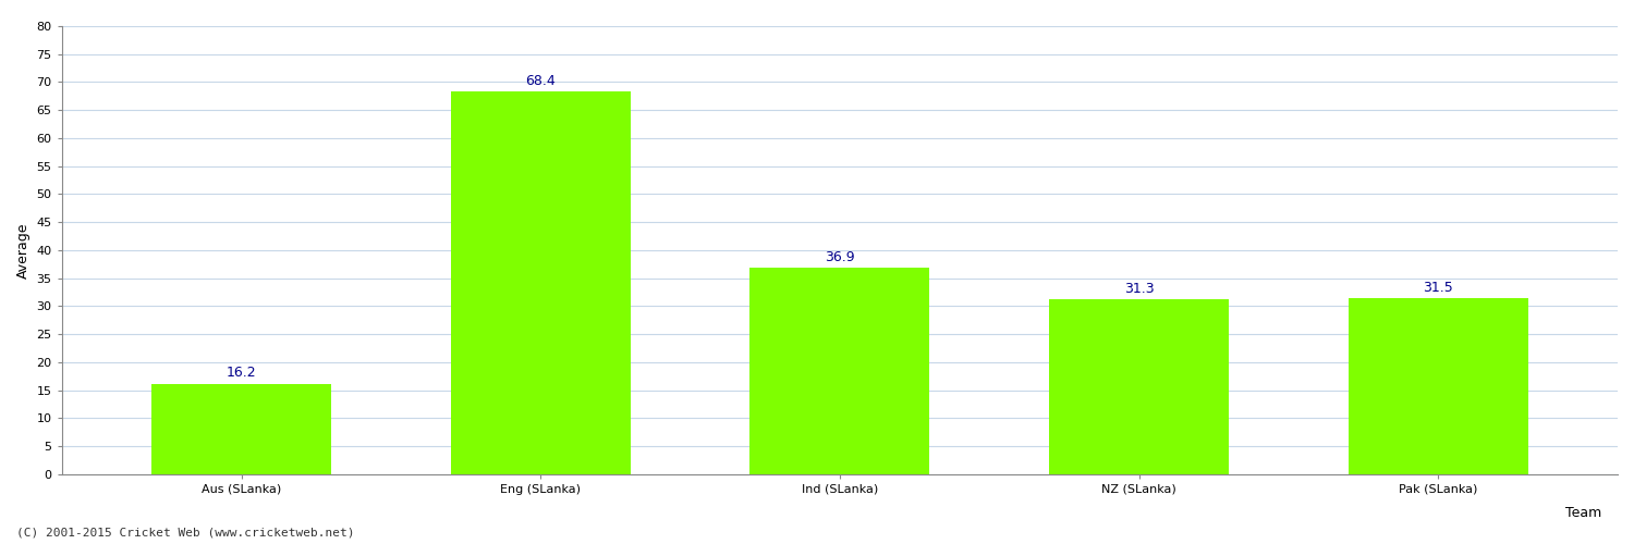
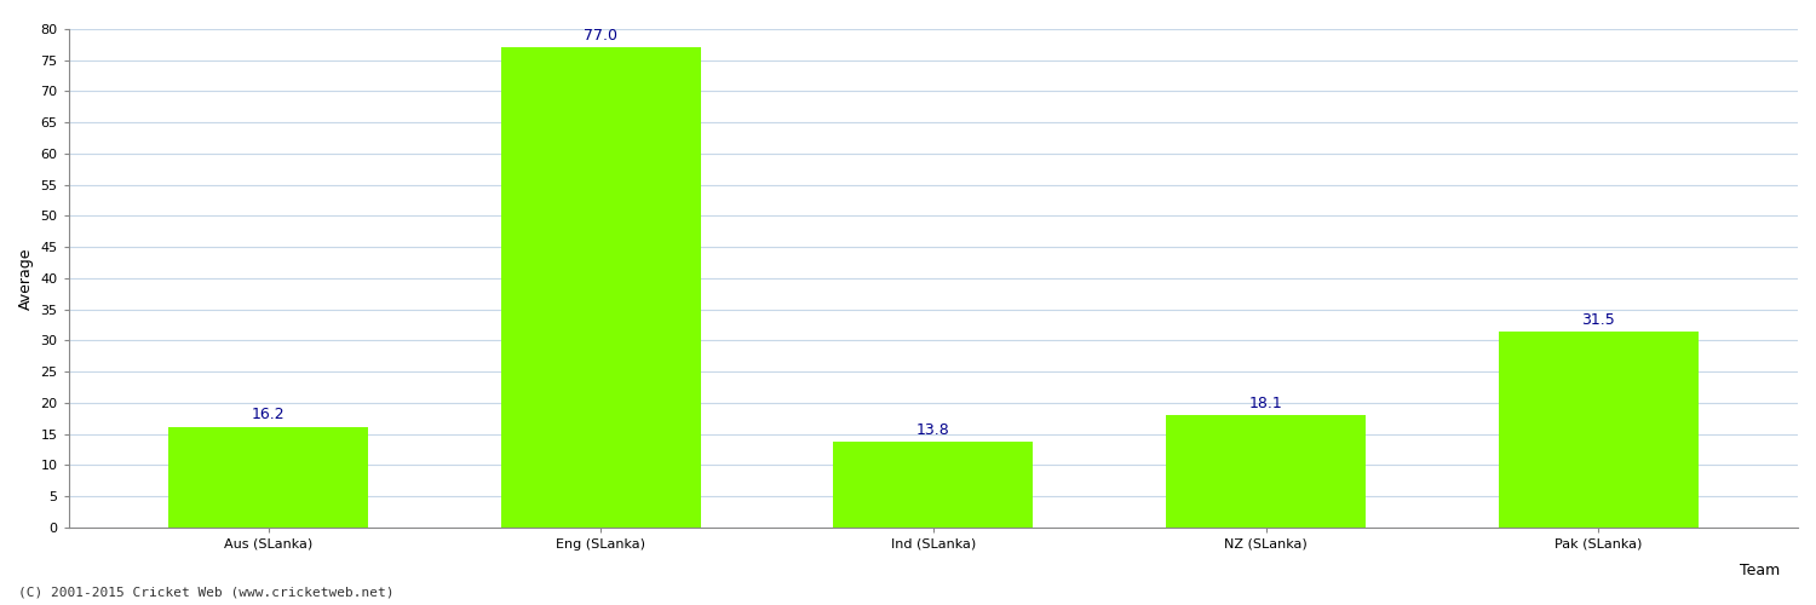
Eng (SLanka): 68.4 -> 77.0
Ind (SLanka): 36.9 -> 13.8
NZ (SLanka): 31.3 -> 18.1
